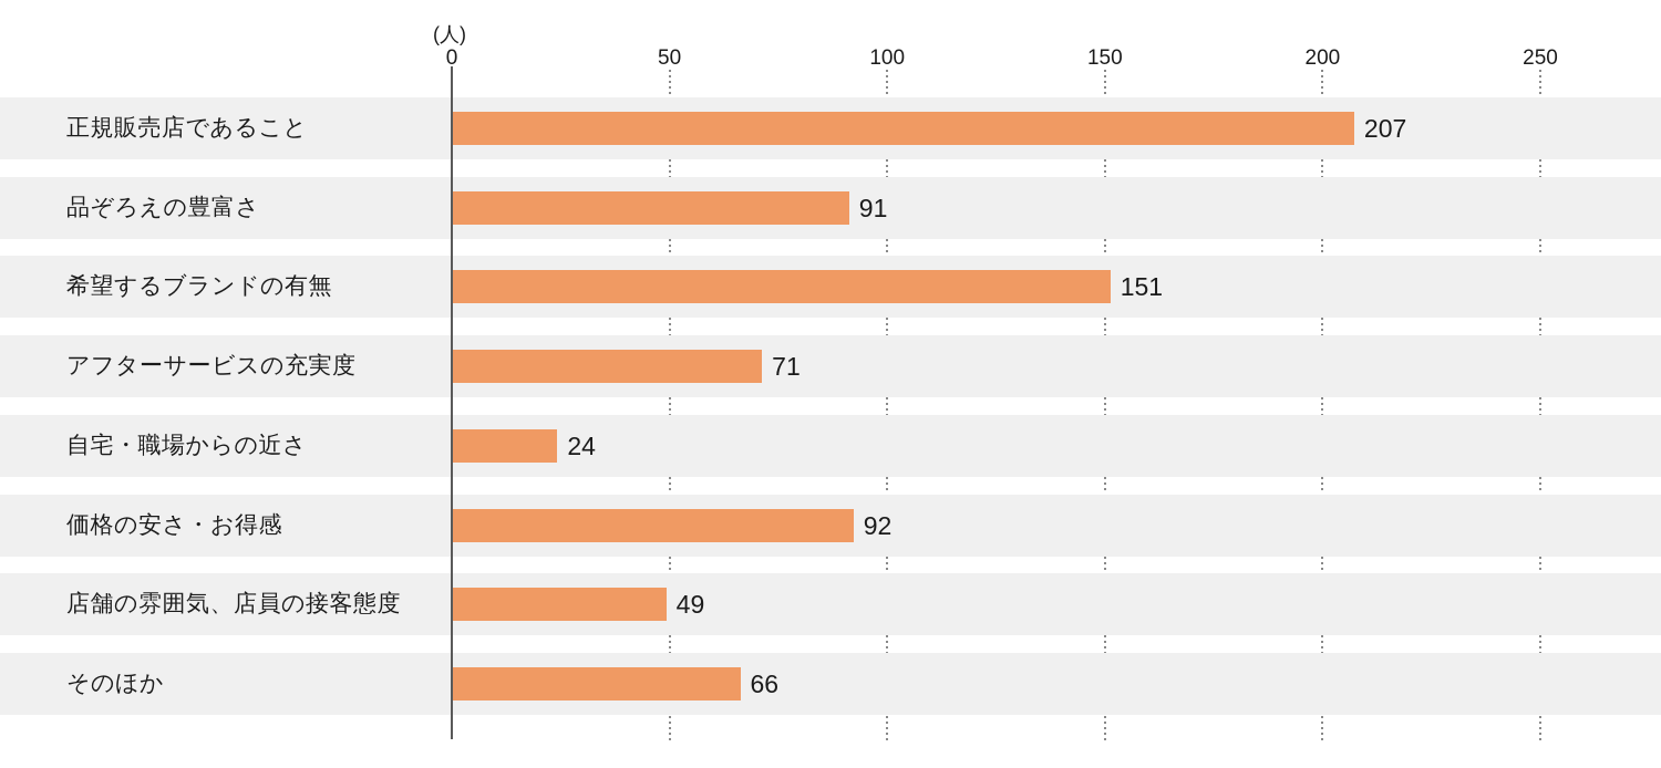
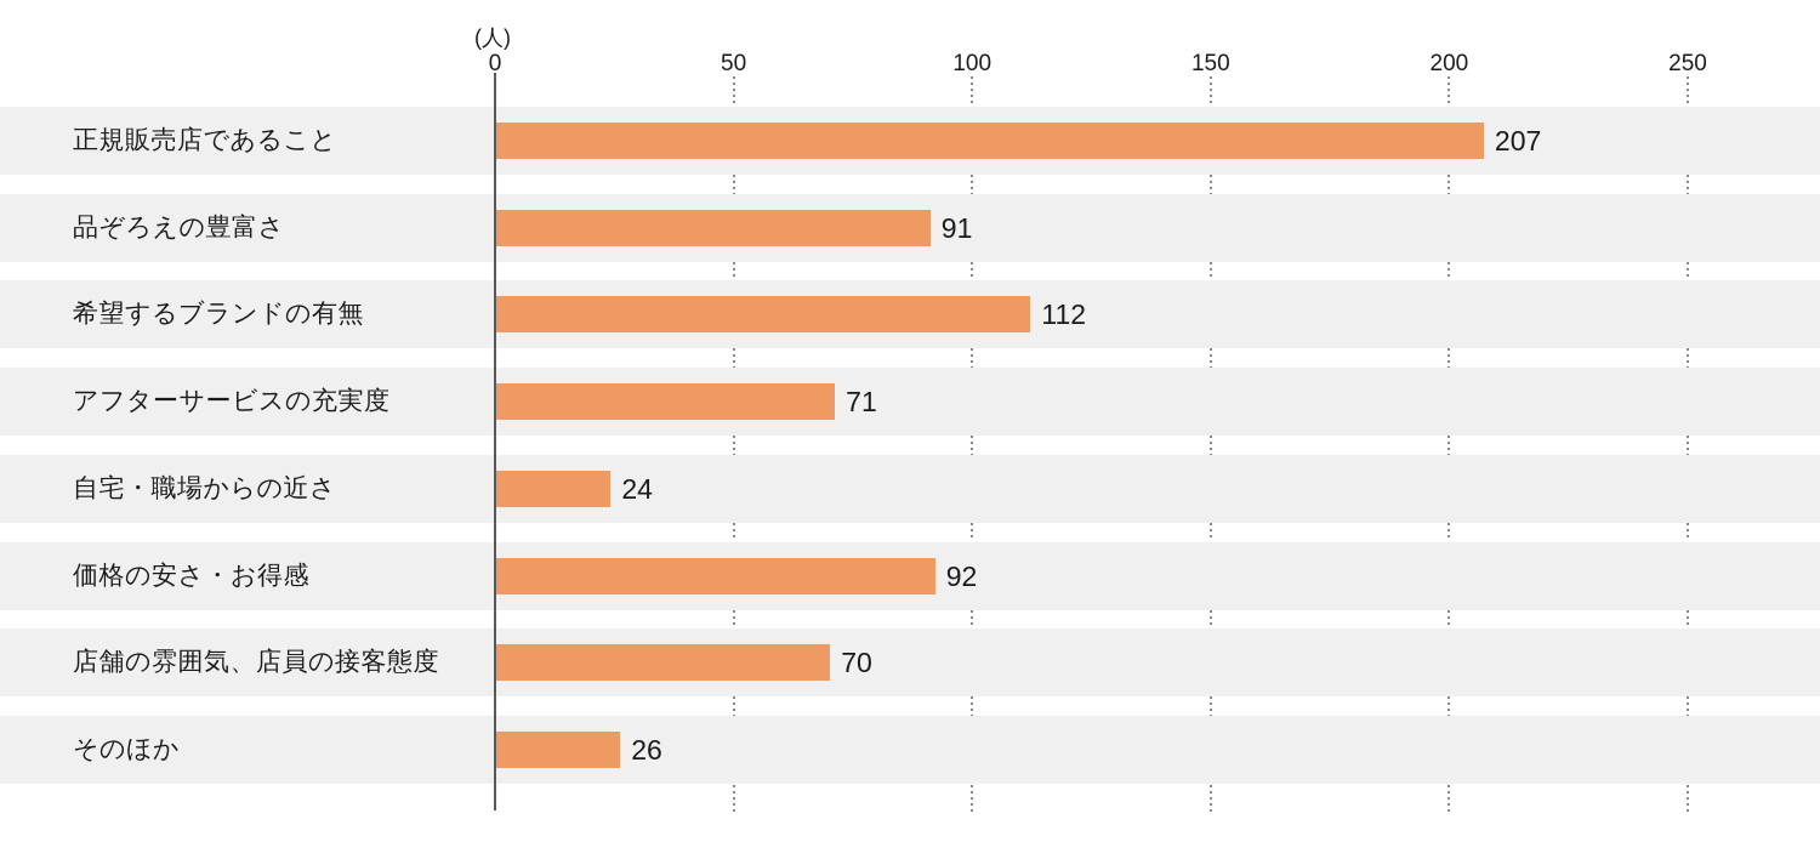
希望するブランドの有無: 151 -> 112
店舗の雰囲気、店員の接客態度: 49 -> 70
そのほか: 66 -> 26
